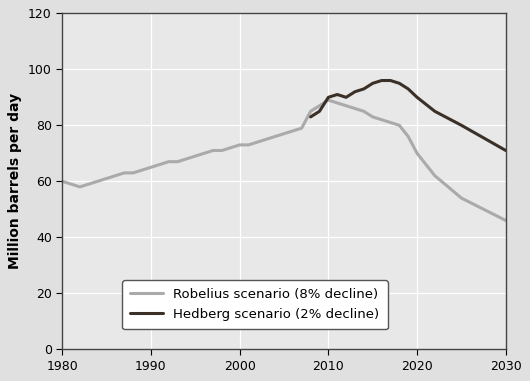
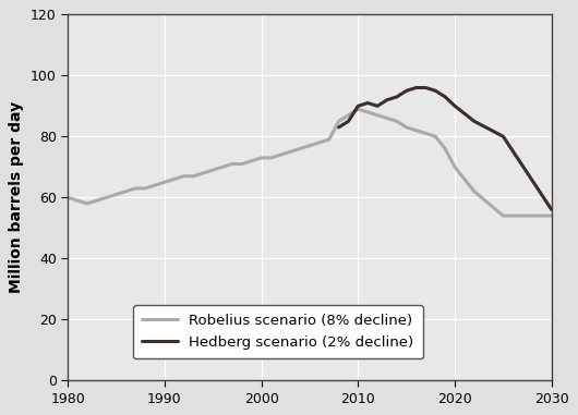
Hedberg scenario (2% decline)/2030: 71 -> 56
Robelius scenario (8% decline)/2030: 46 -> 54
